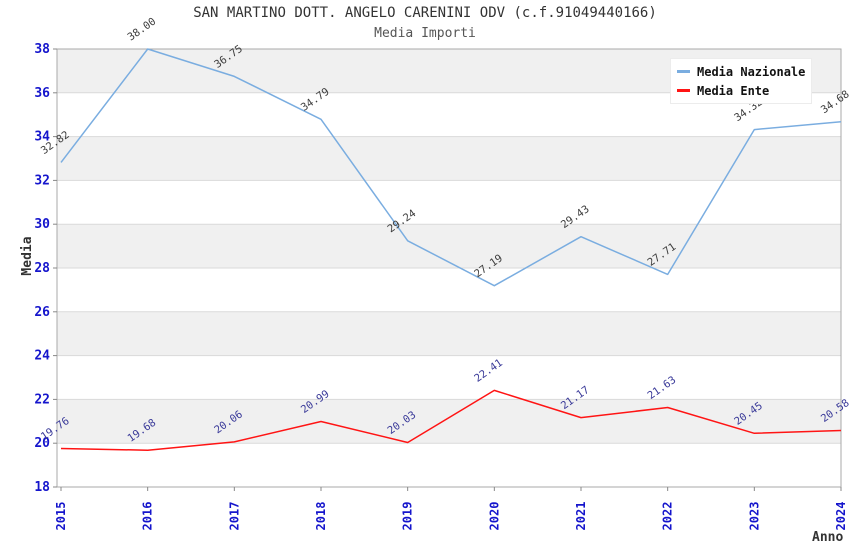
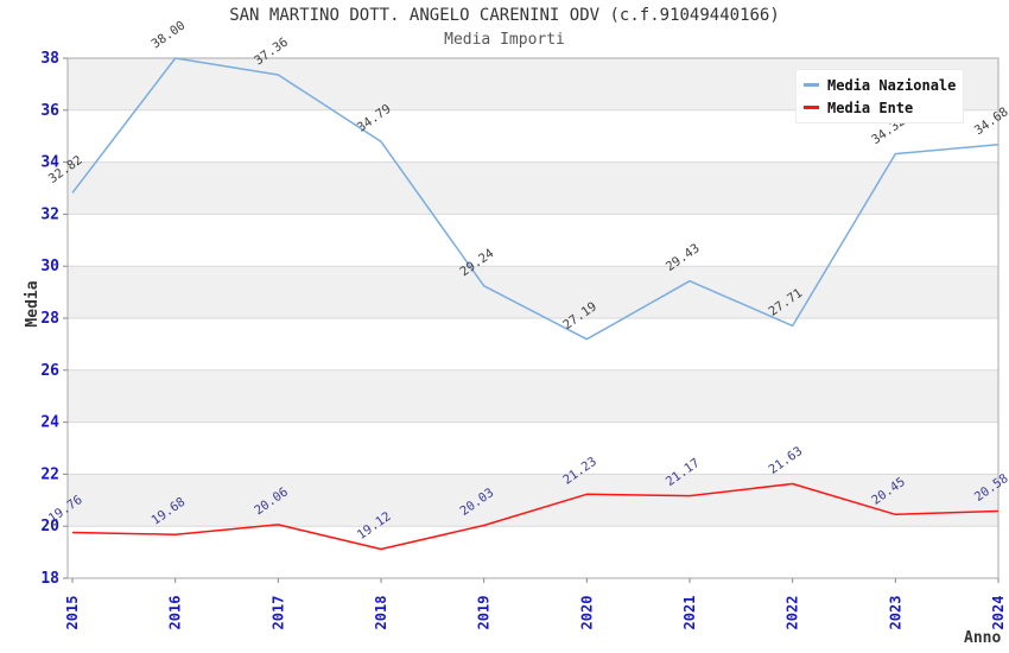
Media Nazionale/2017: 36.75 -> 37.36
Media Ente/2018: 20.99 -> 19.12
Media Ente/2020: 22.41 -> 21.23
